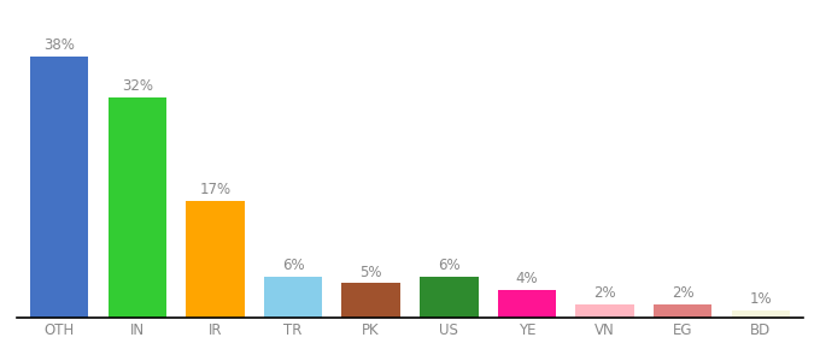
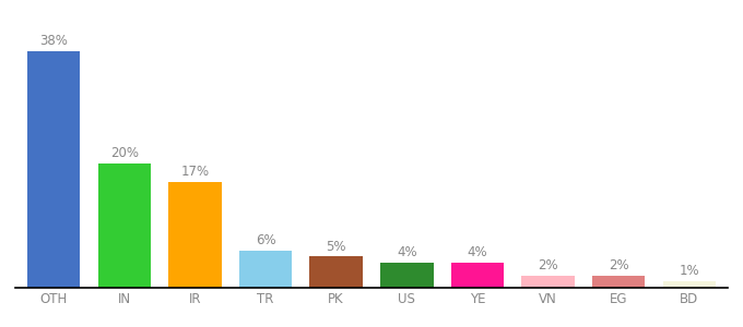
IN: 32% -> 20%
US: 6% -> 4%
